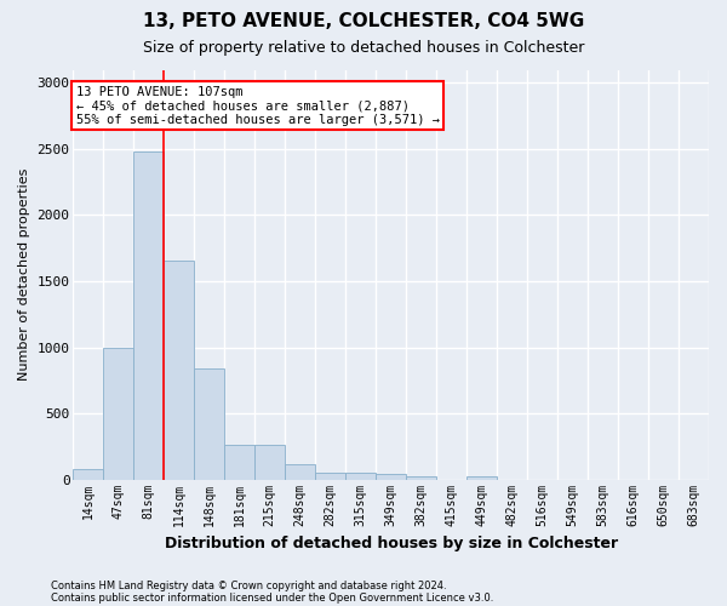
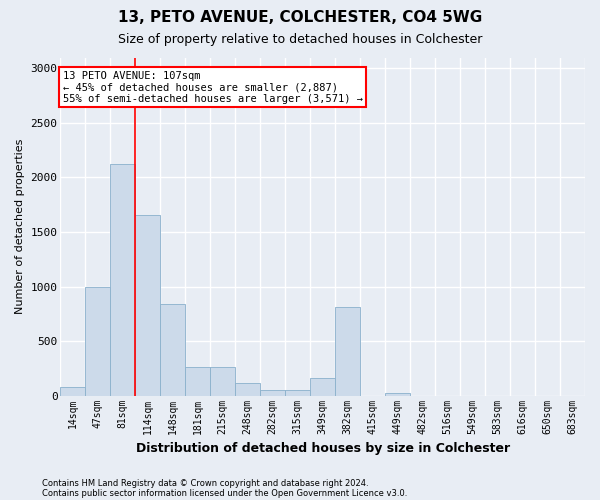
81sqm: 2480 -> 2120
349sqm: 40 -> 160
382sqm: 20 -> 810
